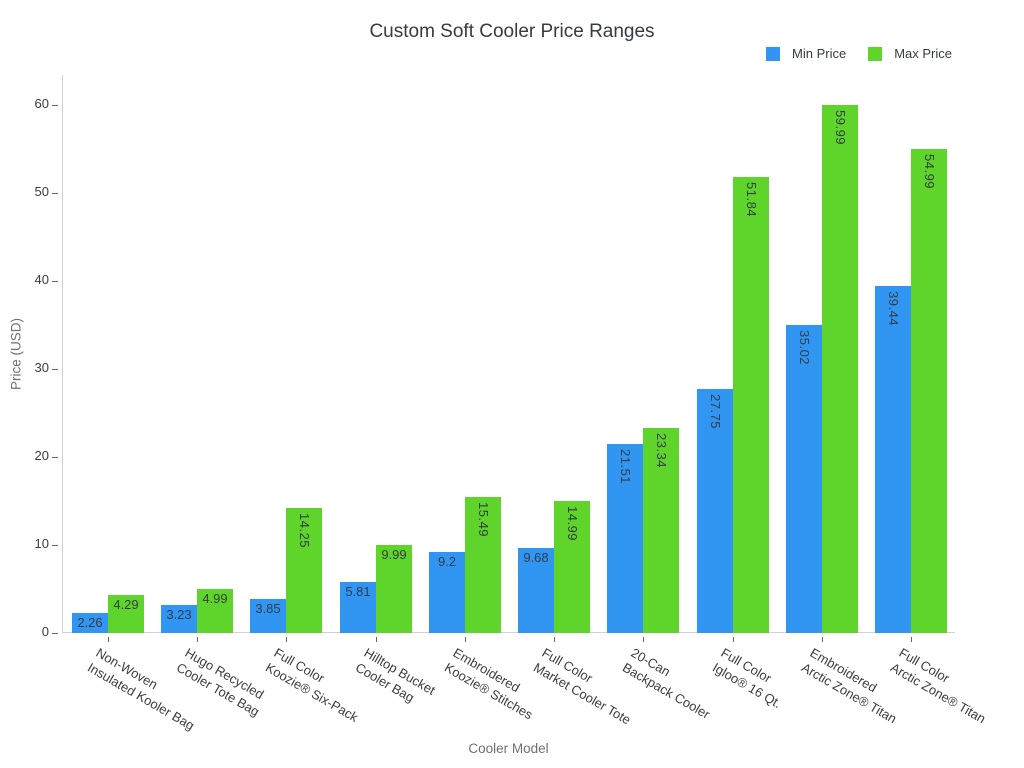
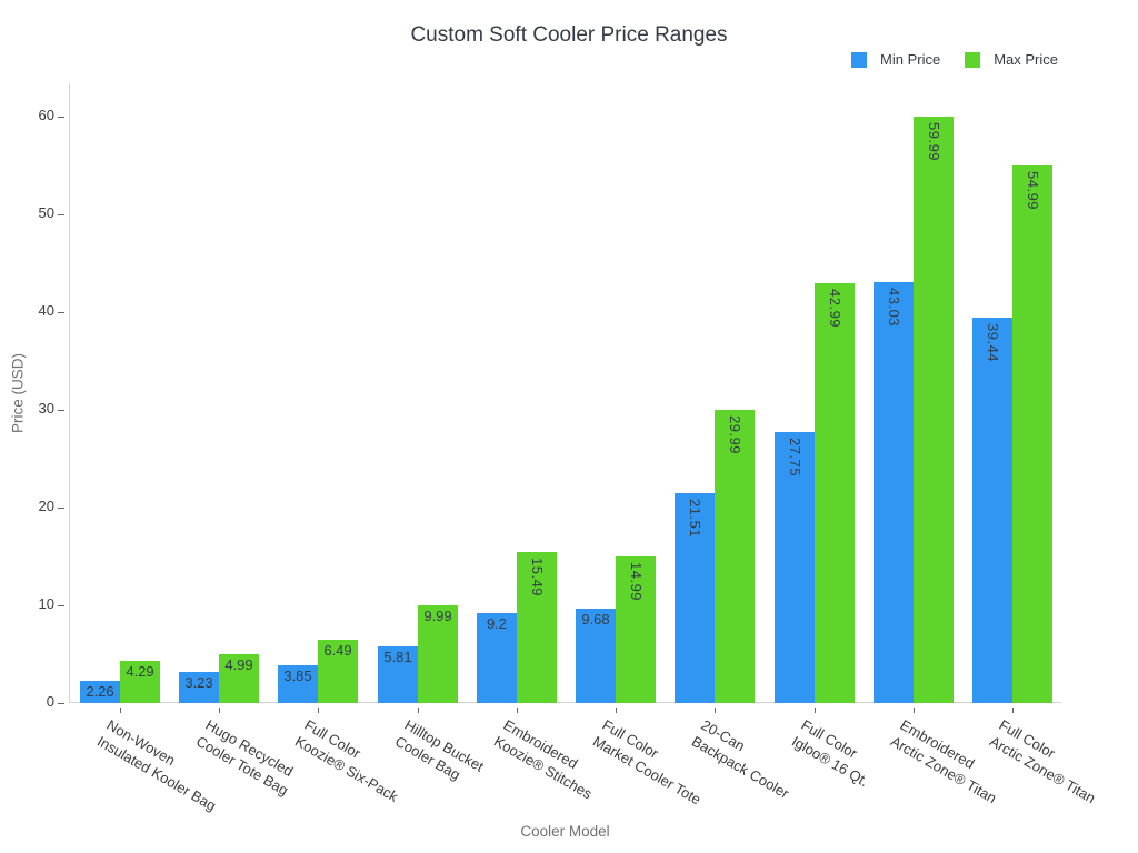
Max Price/Full Color Koozie® Six-Pack: 14.25 -> 6.49
Max Price/20-Can Backpack Cooler: 23.34 -> 29.99
Max Price/Full Color Igloo® 16 Qt.: 51.84 -> 42.99
Min Price/Embroidered Arctic Zone® Titan: 35.02 -> 43.03
